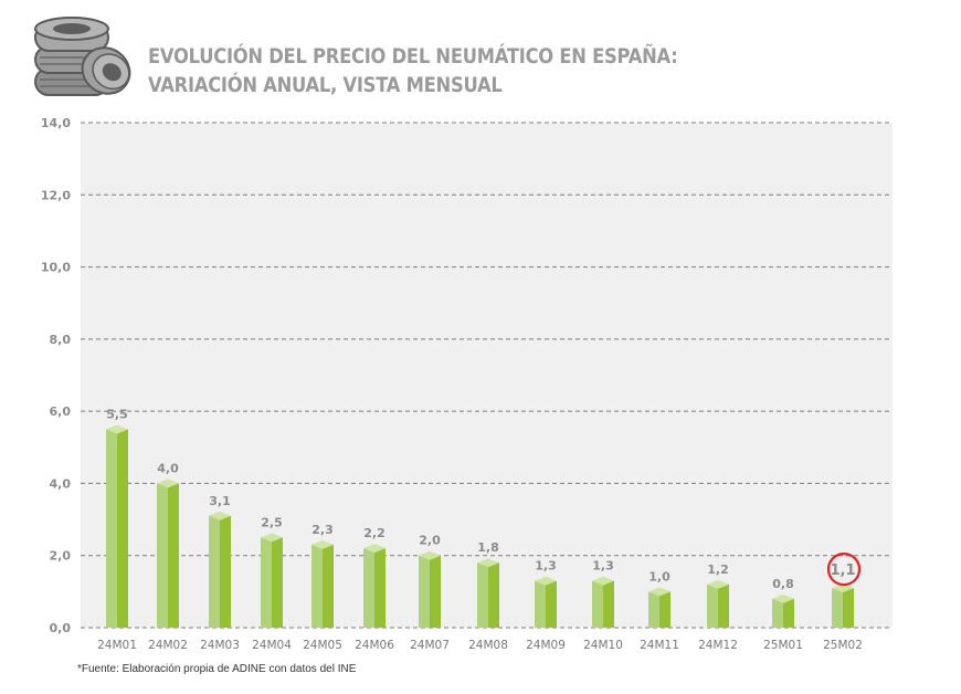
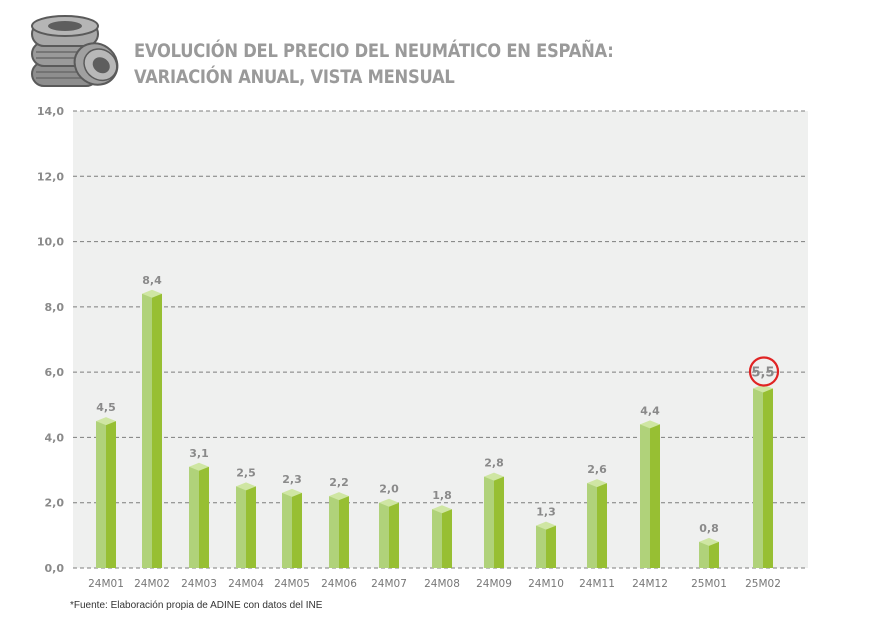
24M01: 5,5 -> 4,5
24M02: 4,0 -> 8,4
24M09: 1,3 -> 2,8
24M11: 1,0 -> 2,6
24M12: 1,2 -> 4,4
25M02: 1,1 -> 5,5
